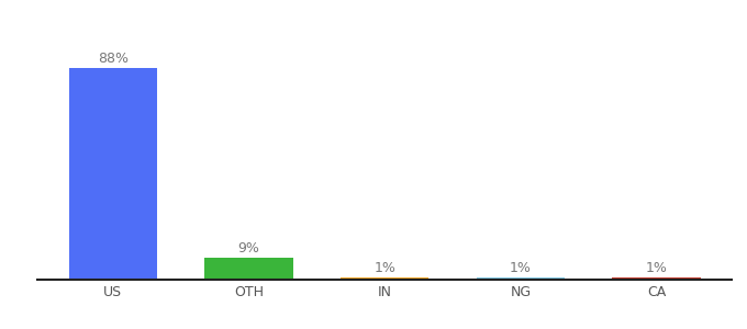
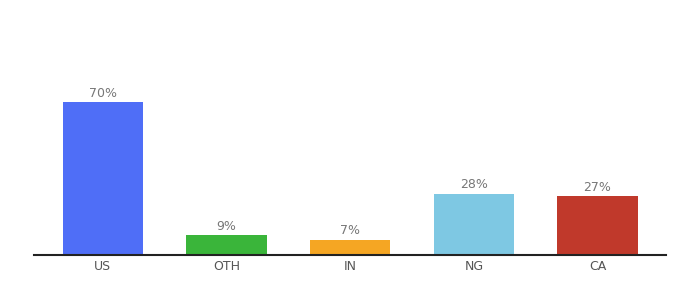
US: 88% -> 70%
IN: 1% -> 7%
NG: 1% -> 28%
CA: 1% -> 27%
